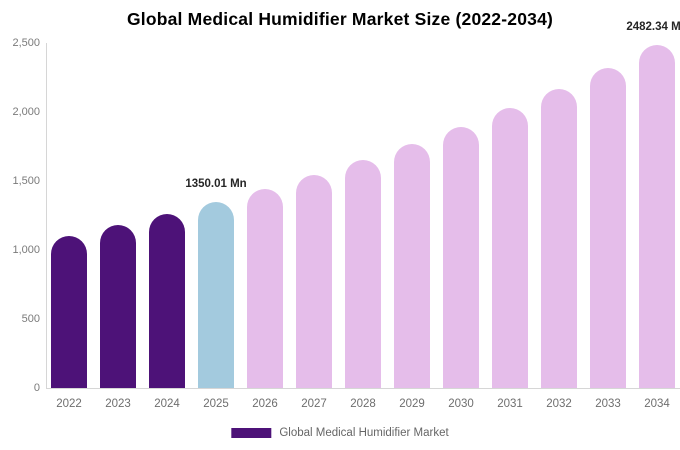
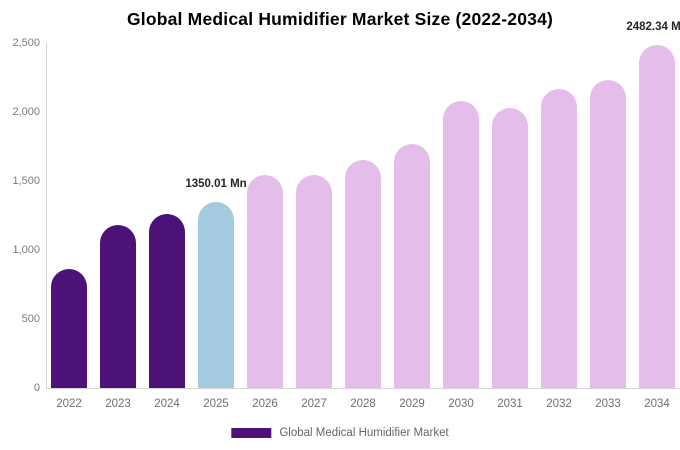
2022: 1100 -> 860
2026: 1440 -> 1540
2030: 1890 -> 2080
2033: 2320 -> 2230
